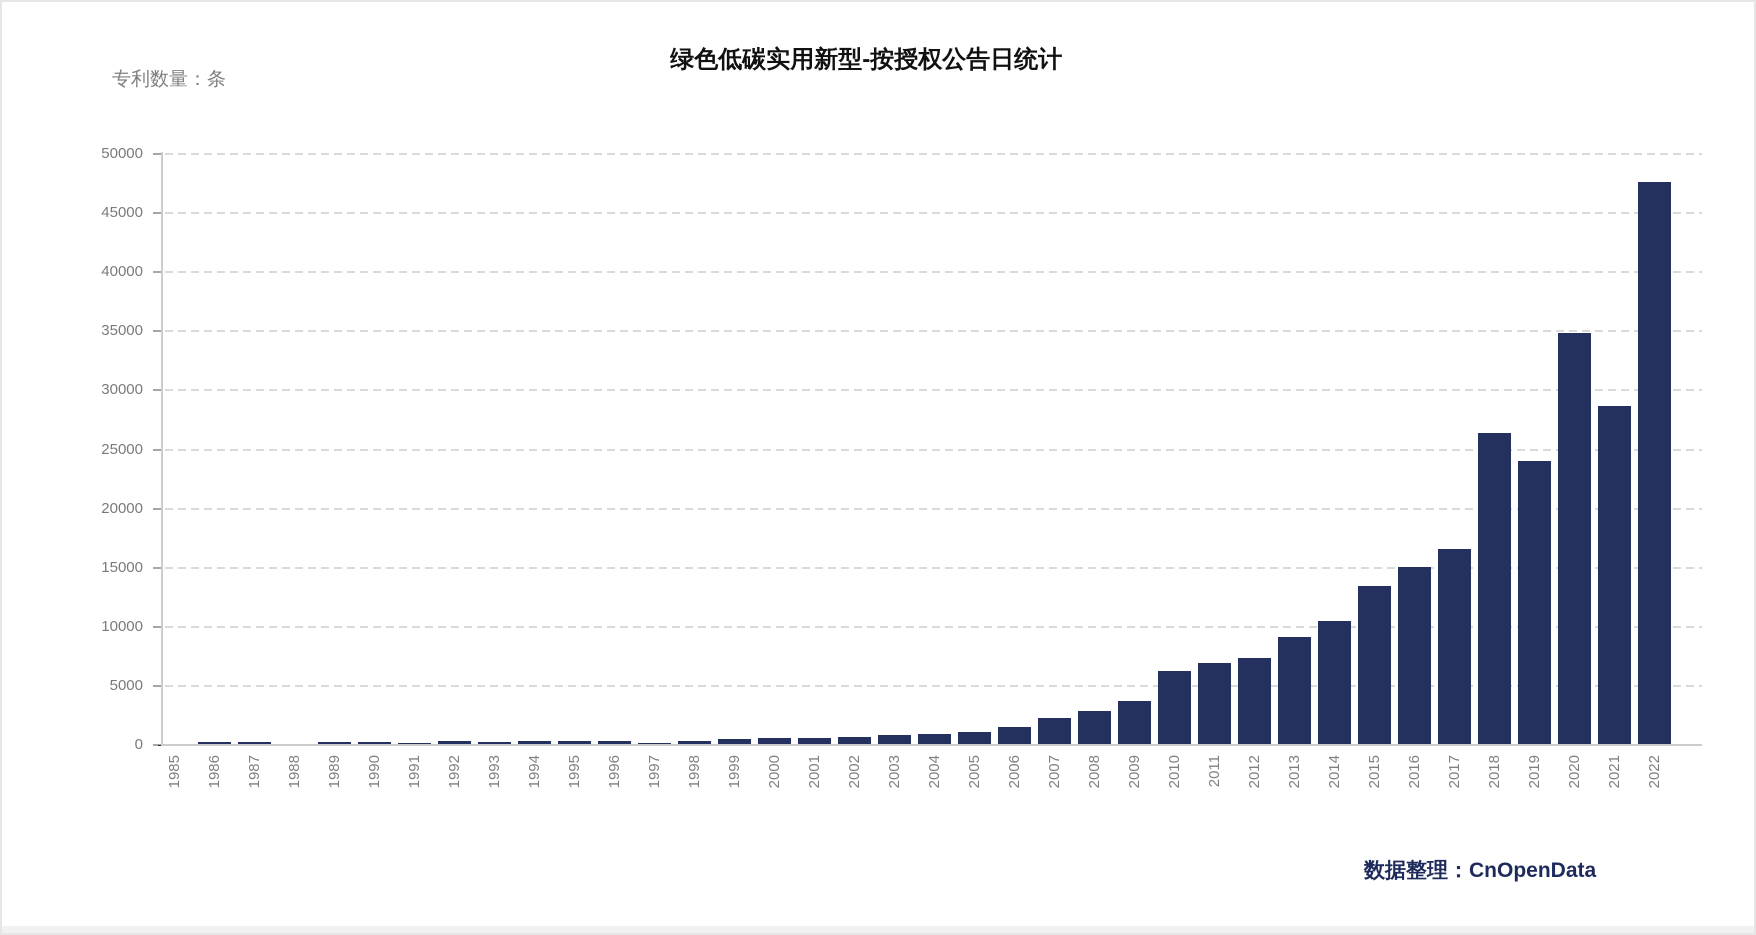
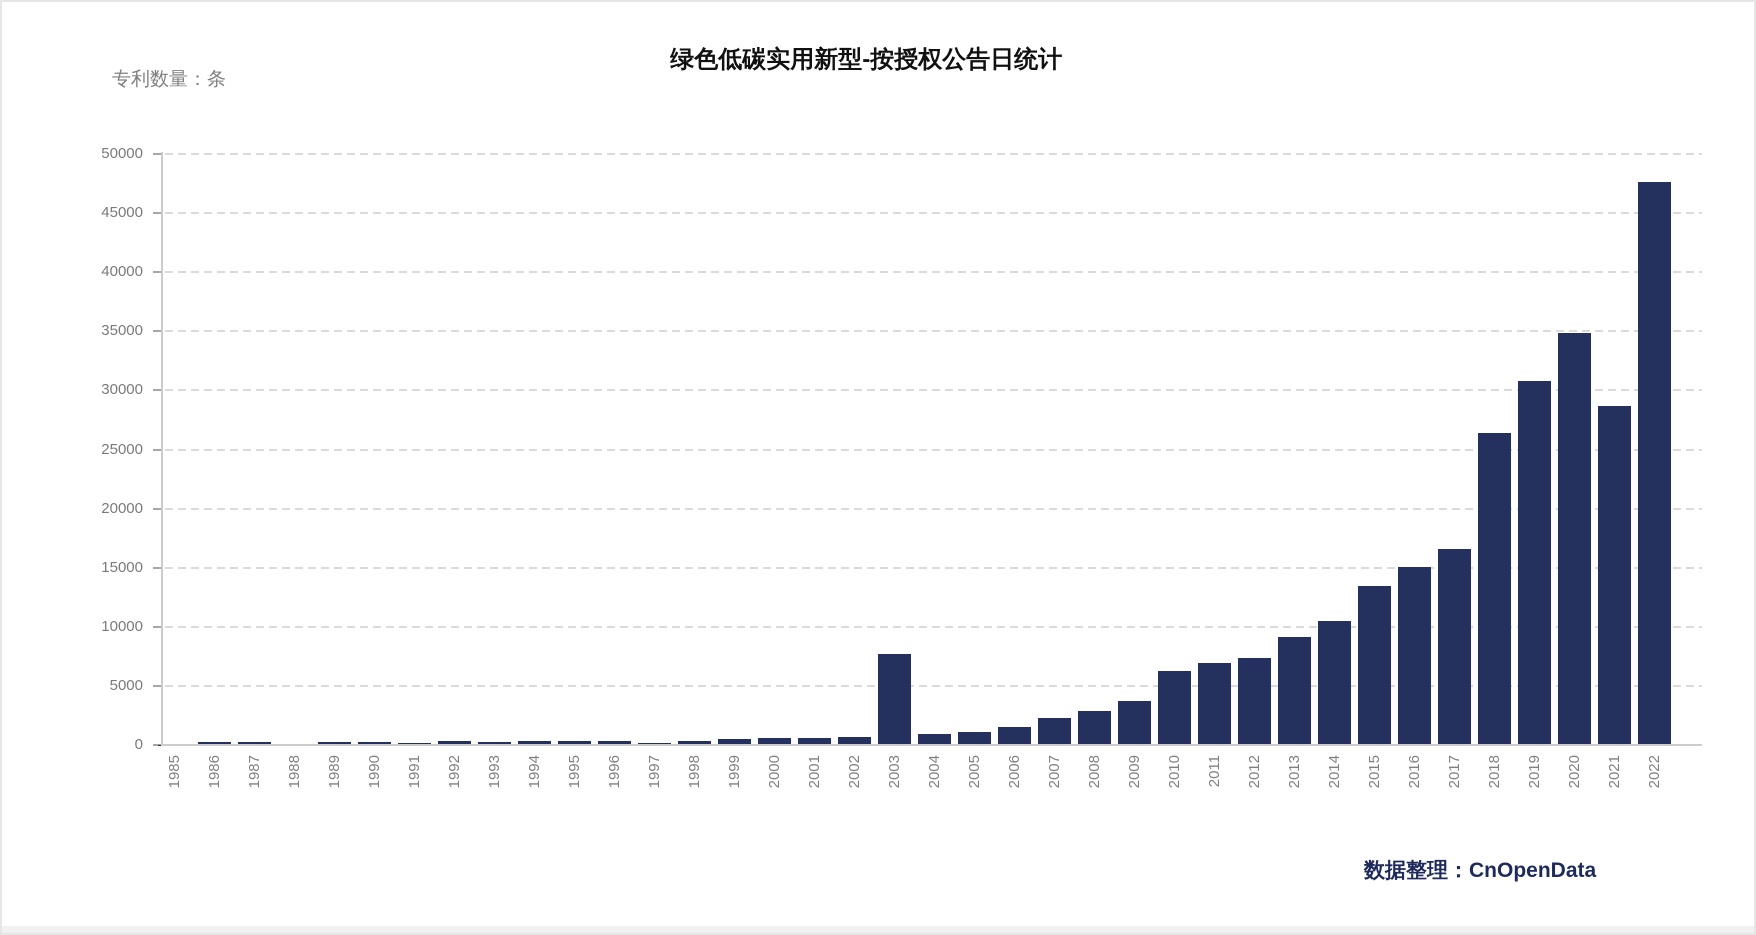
2003: 800 -> 7700
2019: 24000 -> 30800
